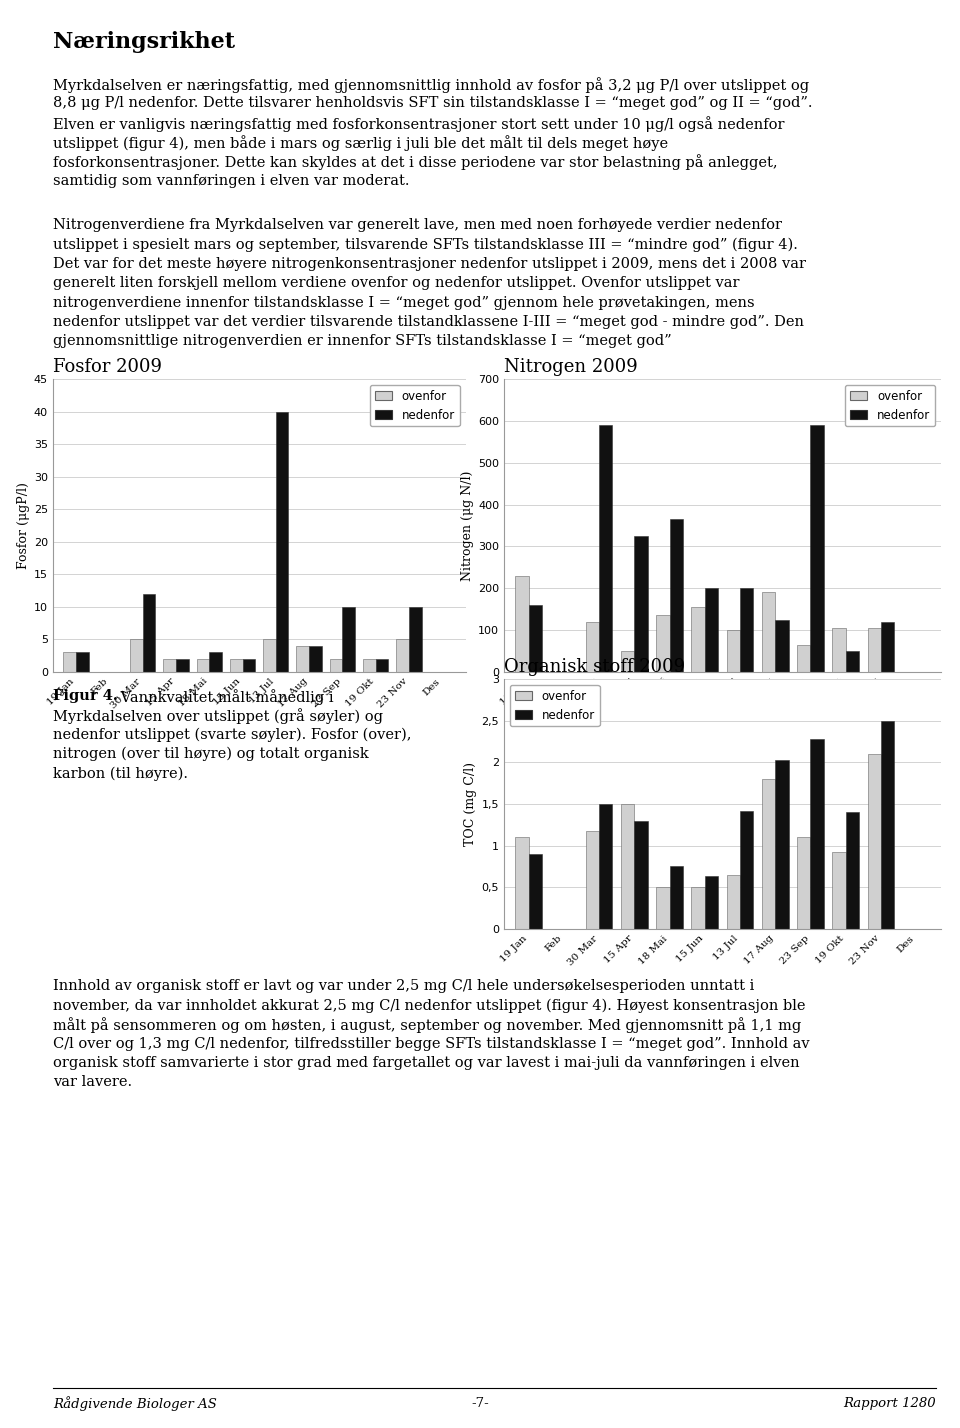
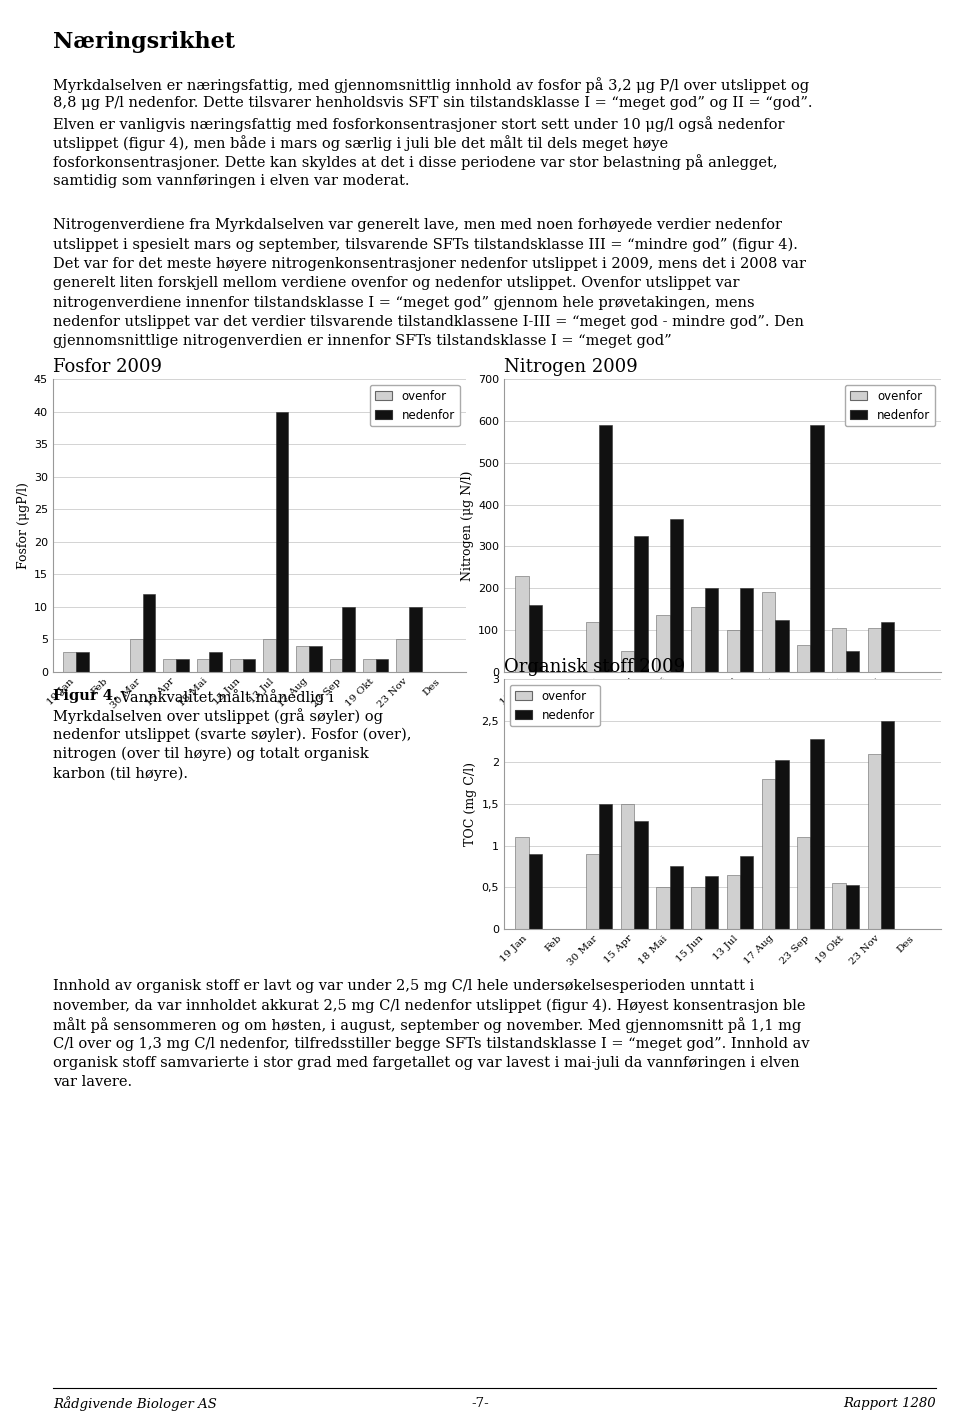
Organisk stoff 2009/ovenfor/30 Mar: 1,18 -> 0,90
Organisk stoff 2009/nedenfor/13 Jul: 1,42 -> 0,88
Organisk stoff 2009/ovenfor/19 Okt: 0,92 -> 0,55
Organisk stoff 2009/nedenfor/19 Okt: 1,40 -> 0,53
